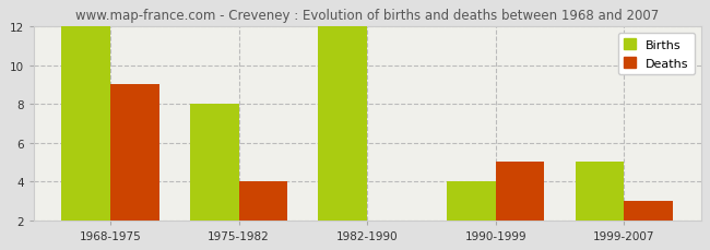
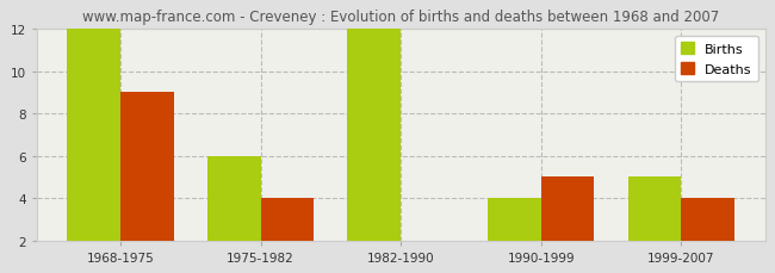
Births/1975-1982: 8 -> 6
Deaths/1999-2007: 3 -> 4
